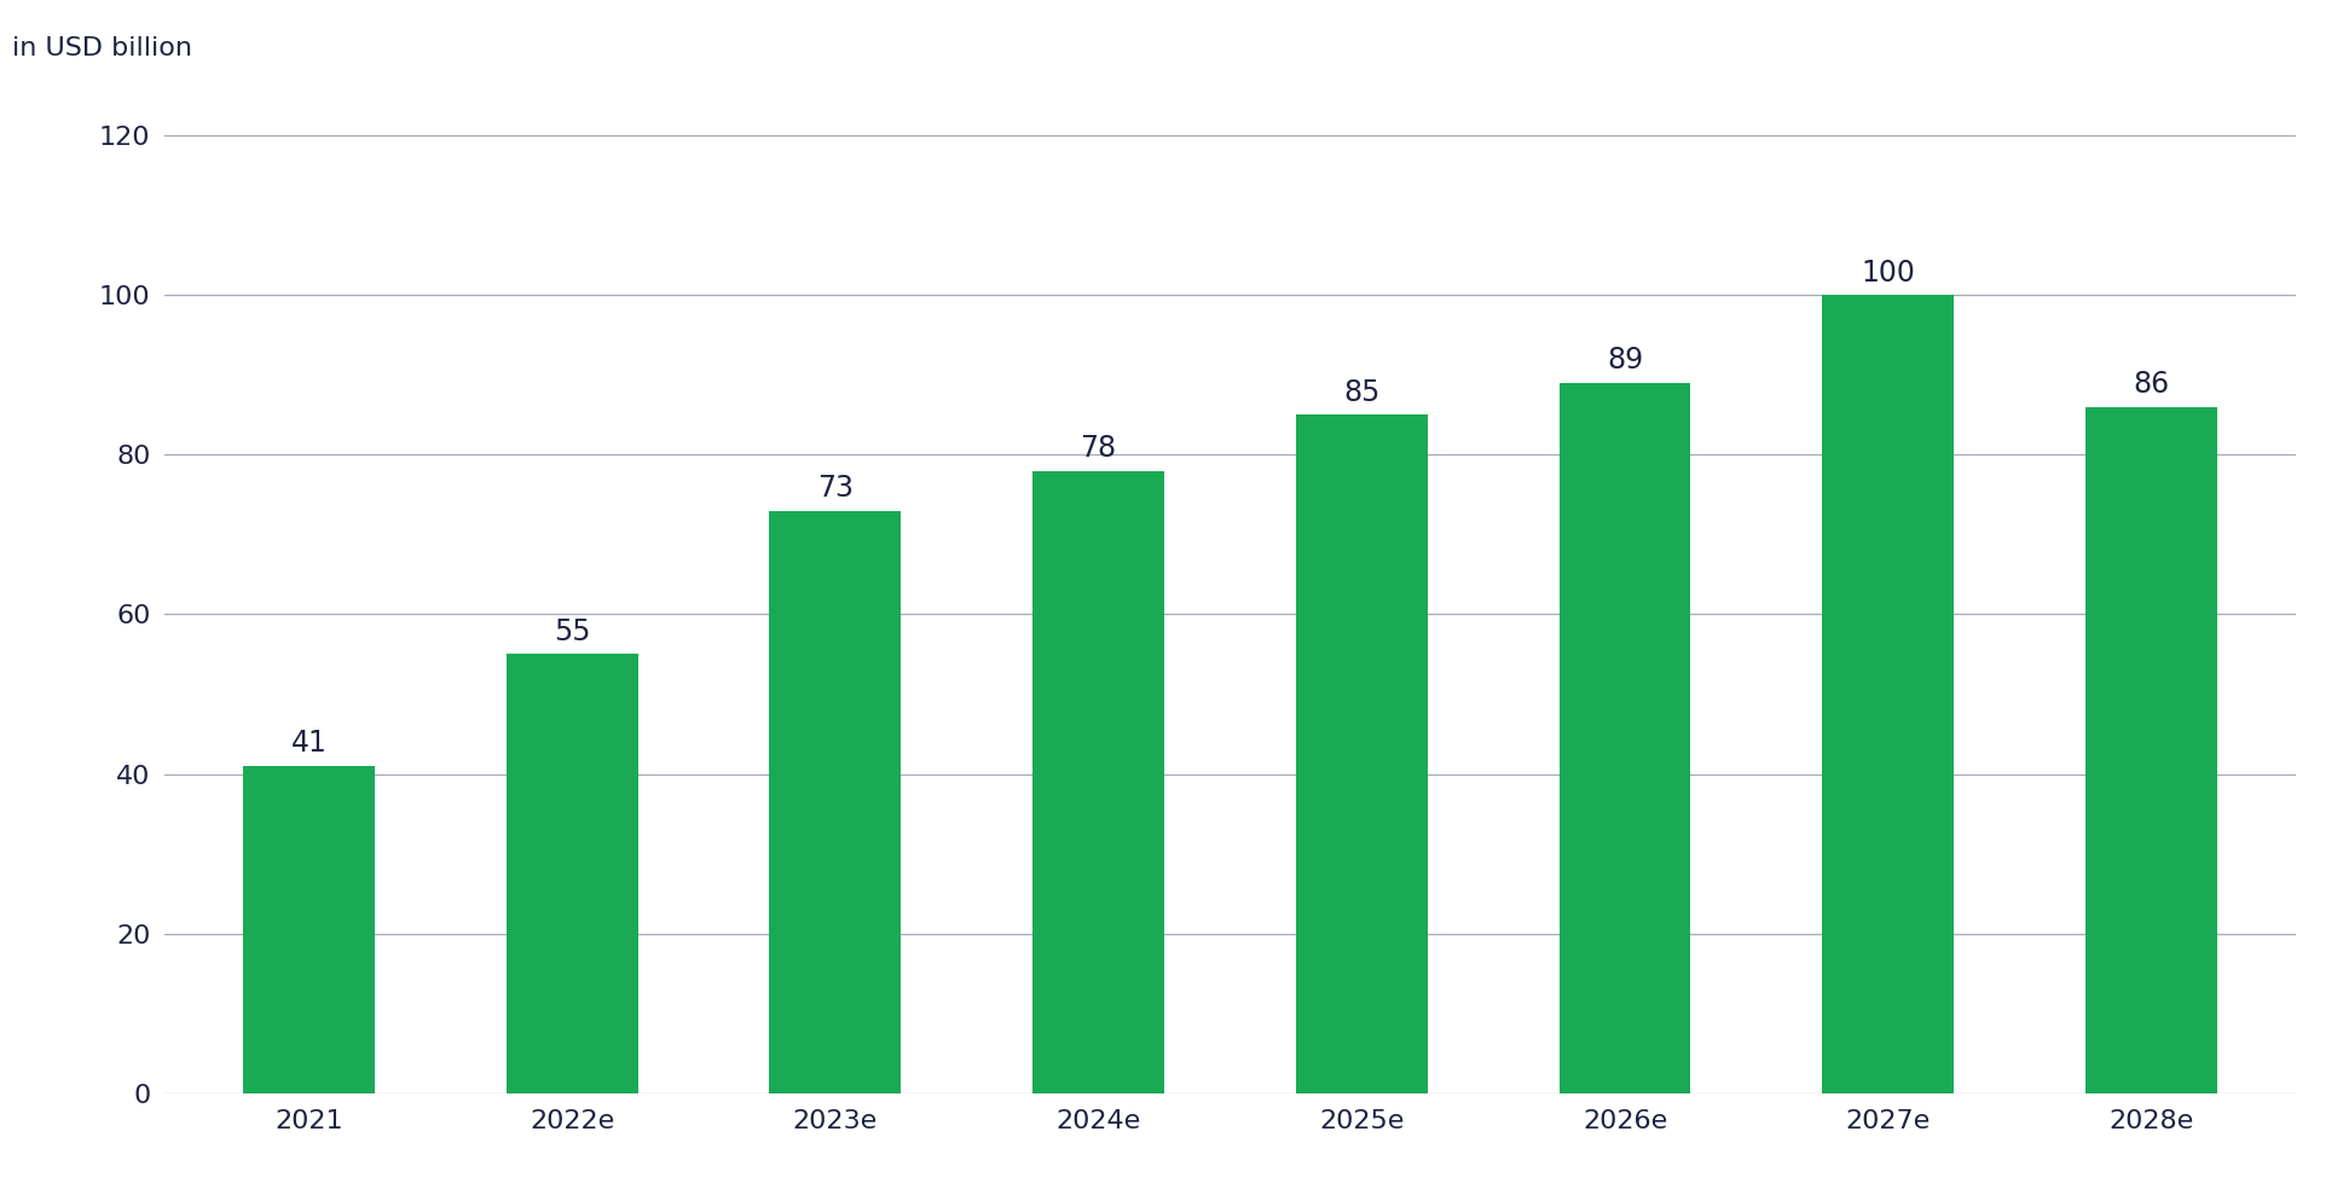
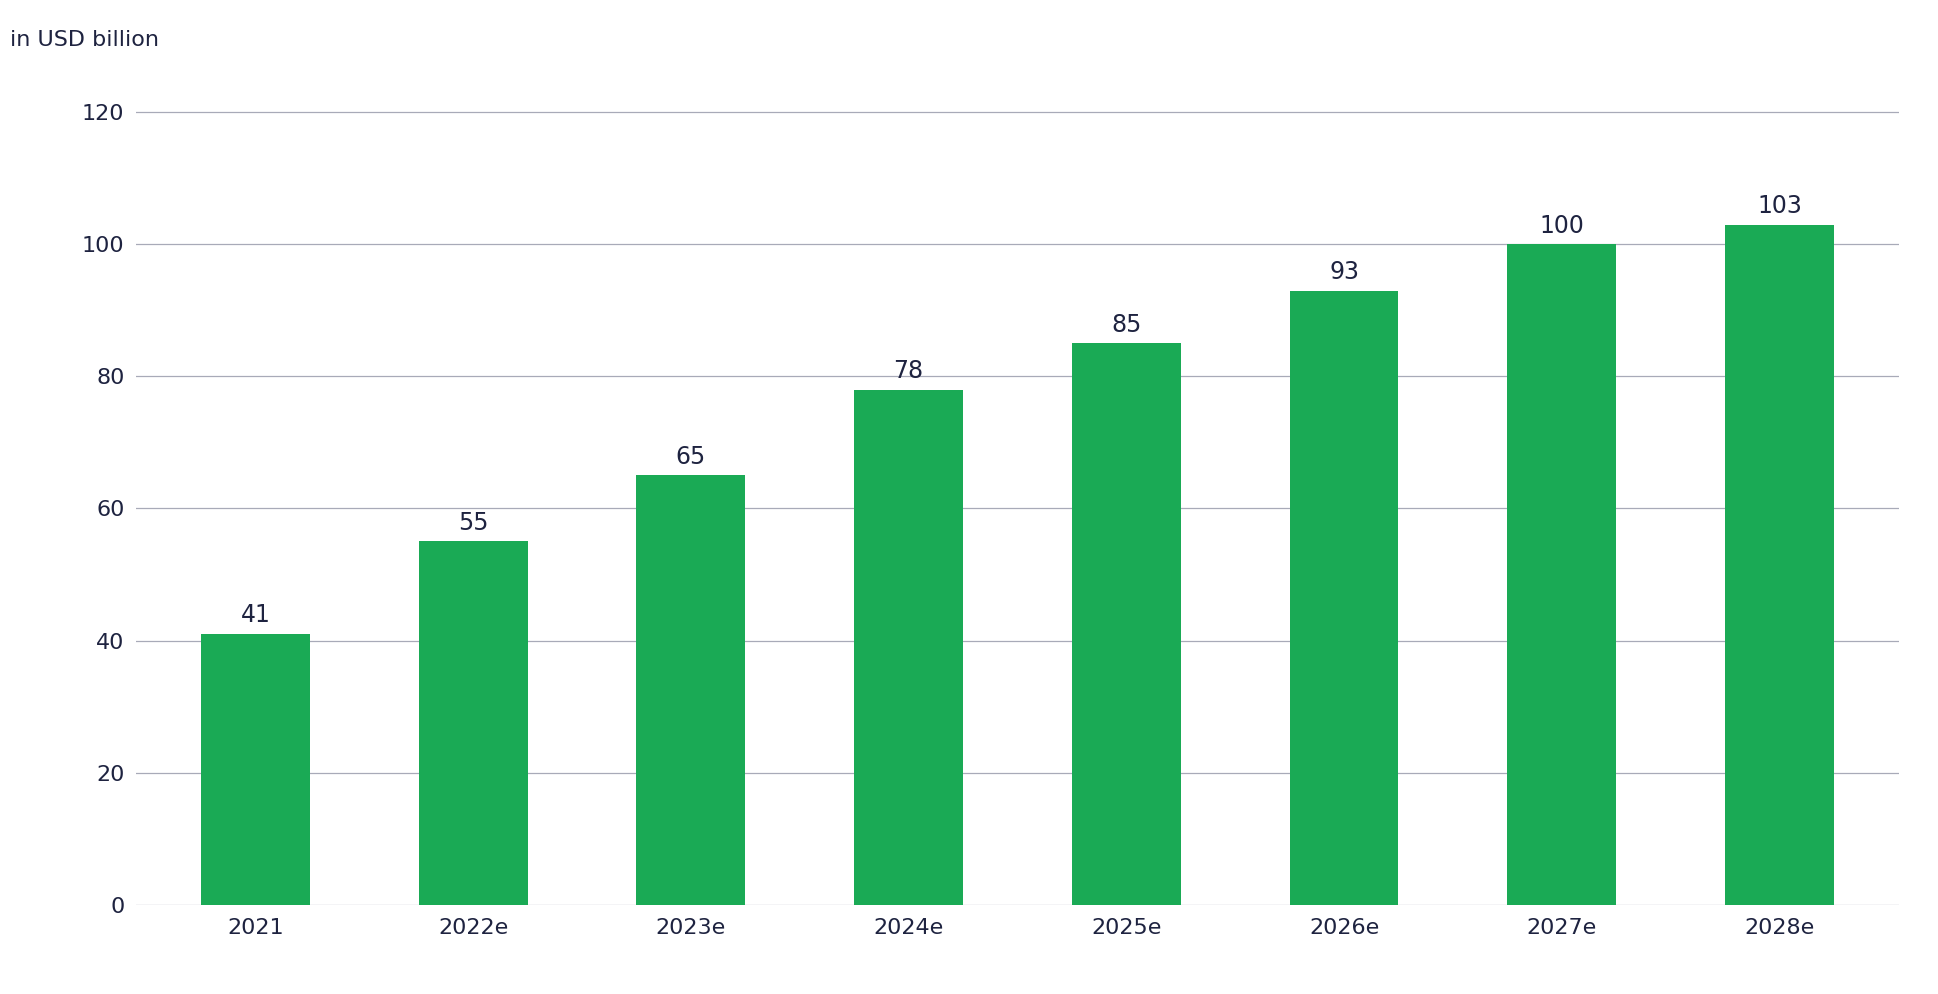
2023e: 73 -> 65
2026e: 89 -> 93
2028e: 86 -> 103
